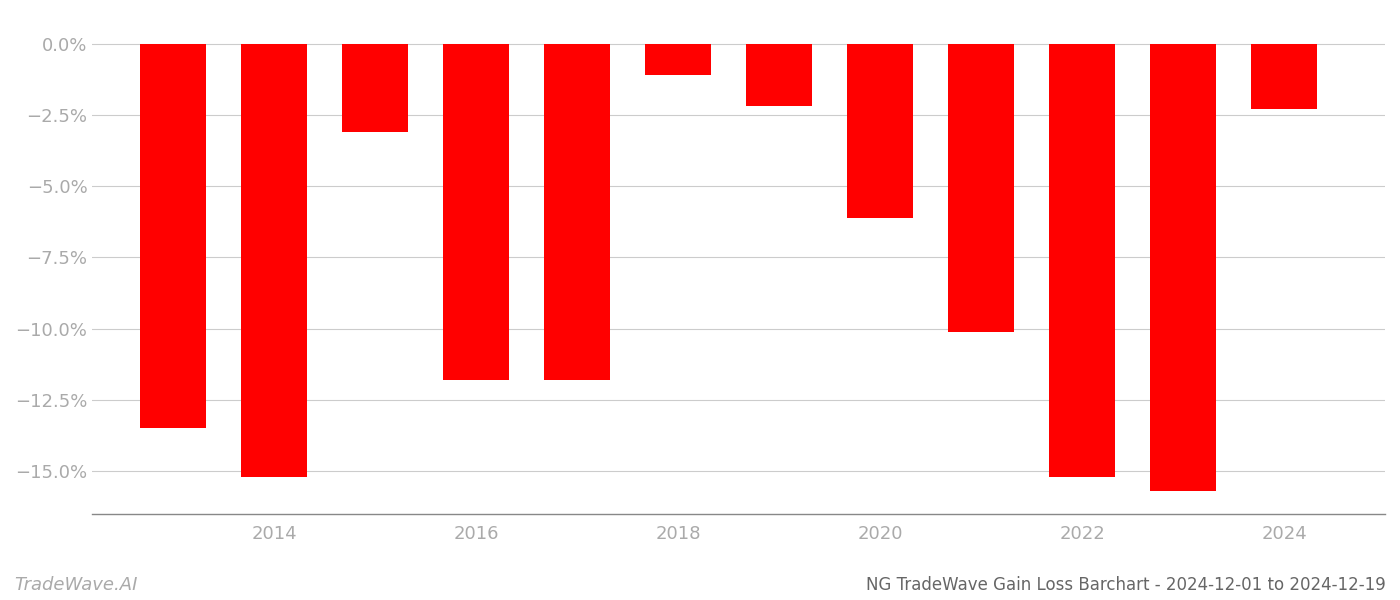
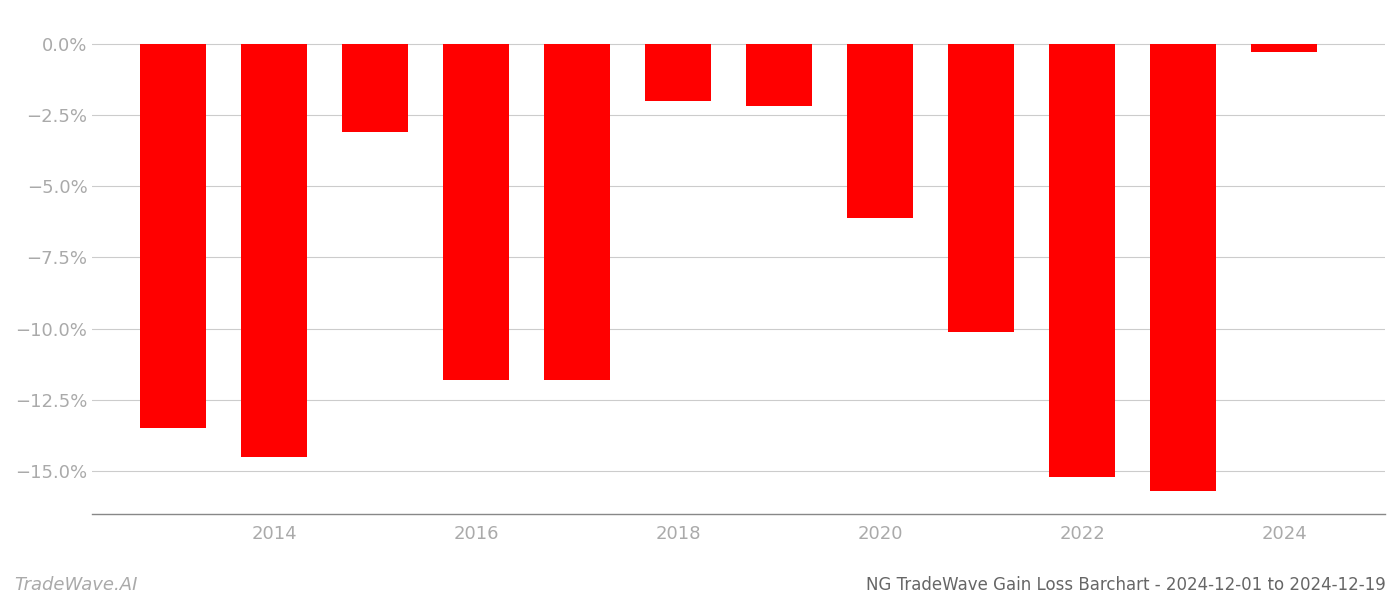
2014: -15.2% -> -14.5%
2018: -1.1% -> -2.0%
2024: -2.3% -> -0.3%
